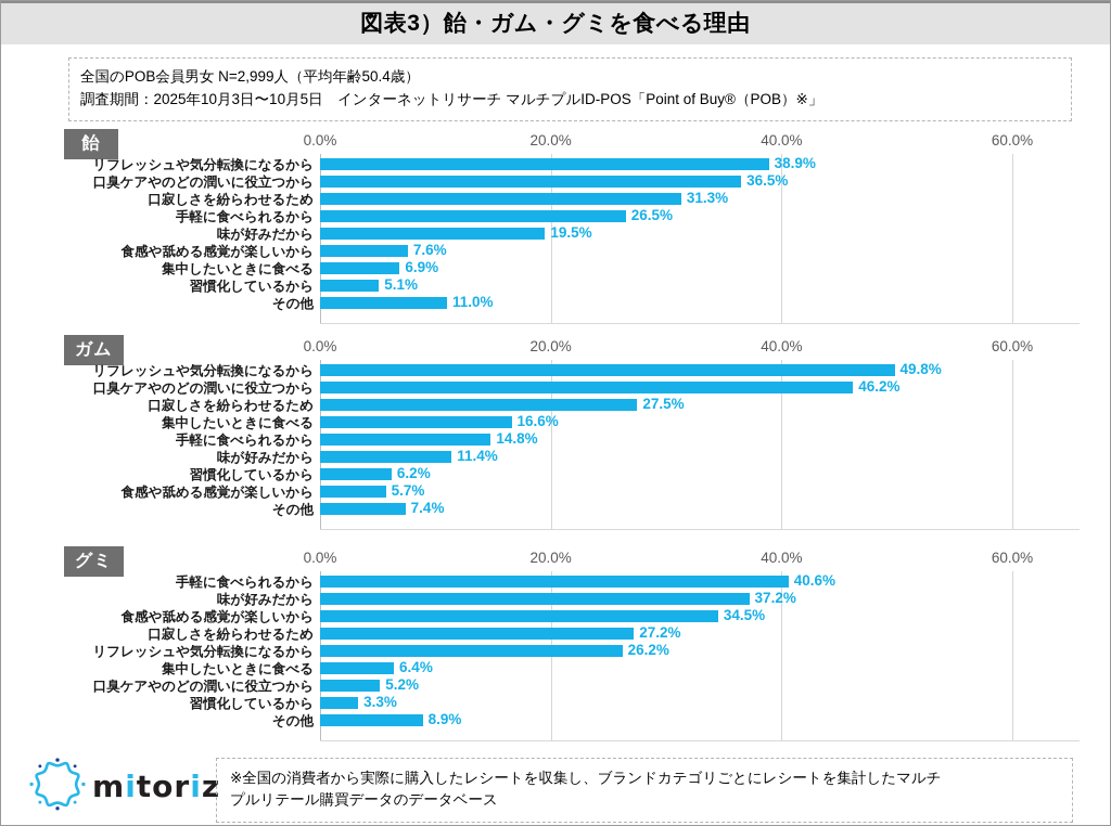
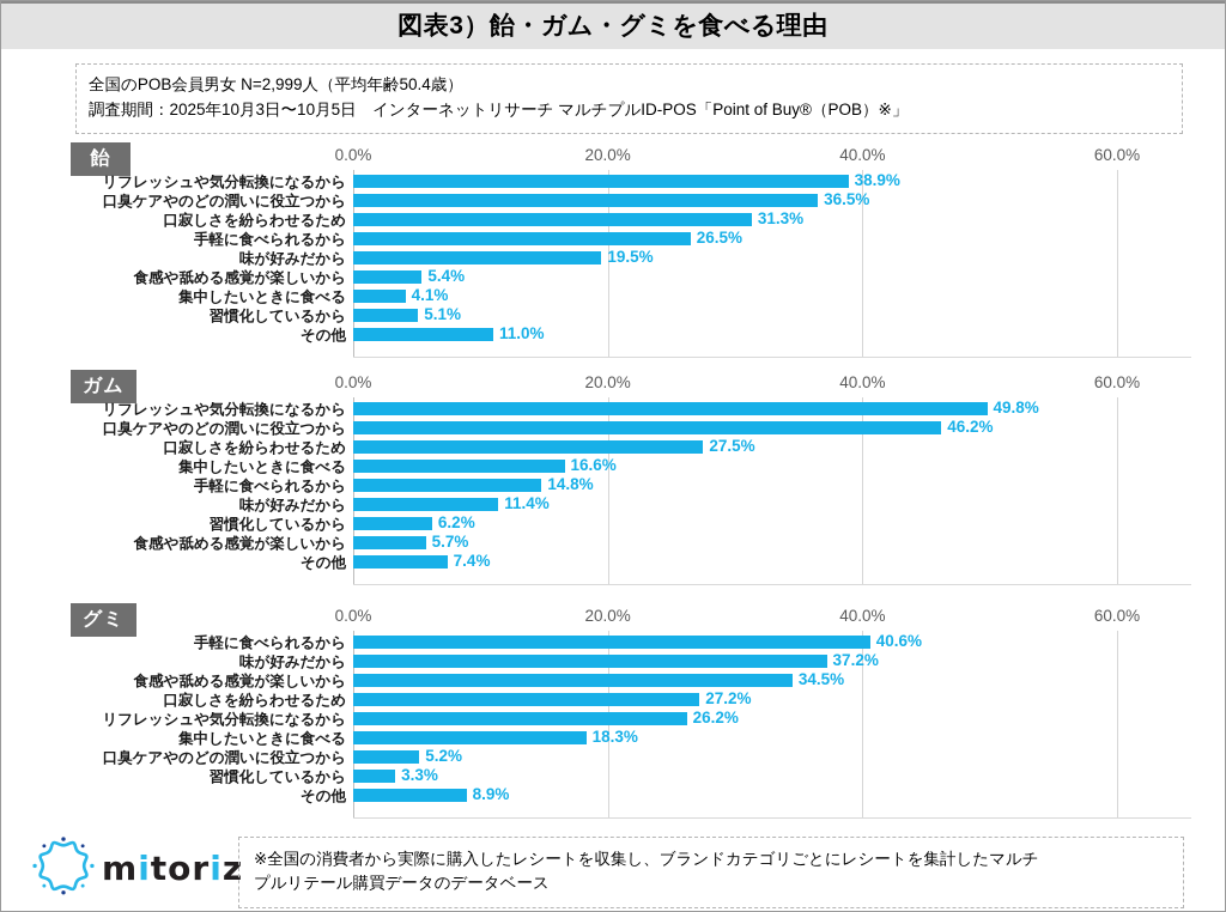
飴/食感や舐める感覚が楽しいから: 7.6% -> 5.4%
飴/集中したいときに食べる: 6.9% -> 4.1%
グミ/集中したいときに食べる: 6.4% -> 18.3%
